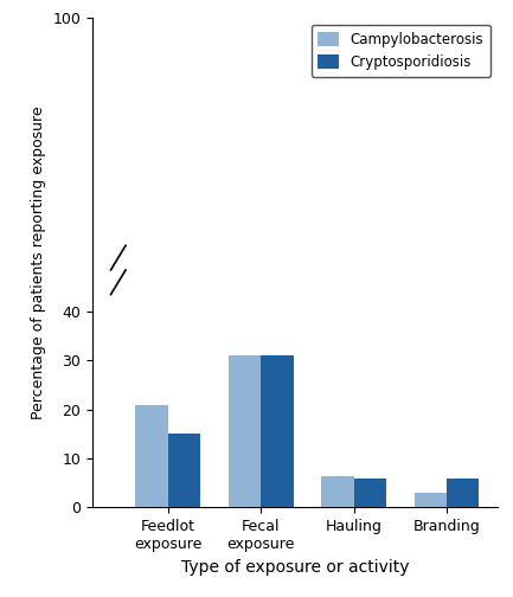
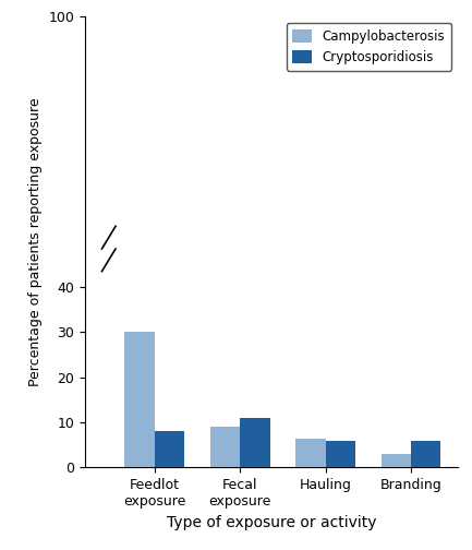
Campylobacterosis/Feedlot exposure: 21.0 -> 30.0
Cryptosporidiosis/Feedlot exposure: 15 -> 8
Campylobacterosis/Fecal exposure: 31.0 -> 9.0
Cryptosporidiosis/Fecal exposure: 31 -> 11
